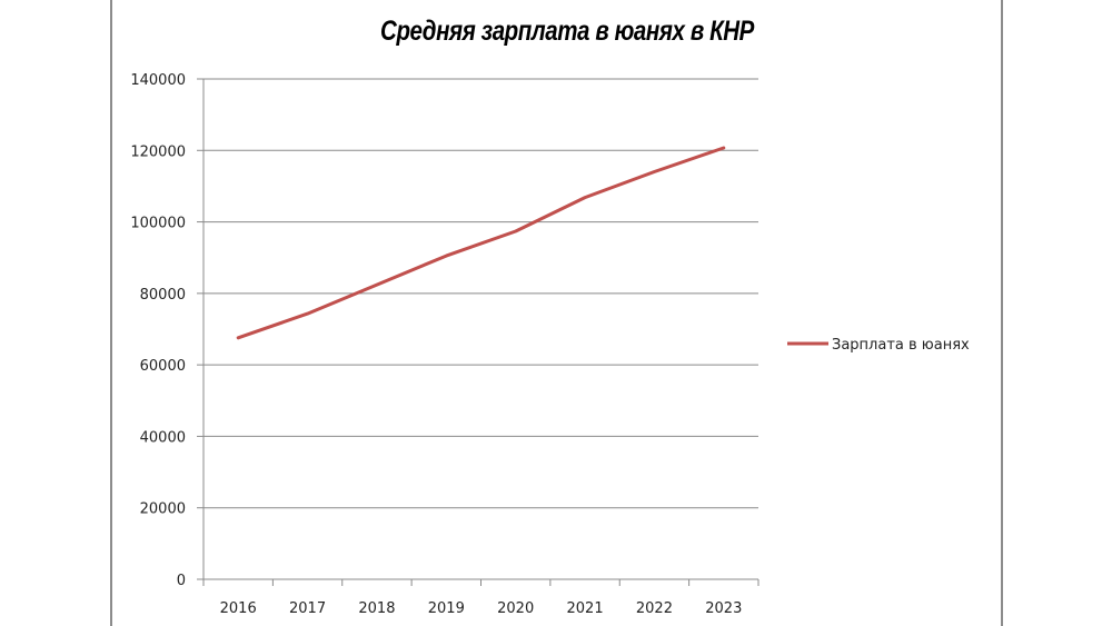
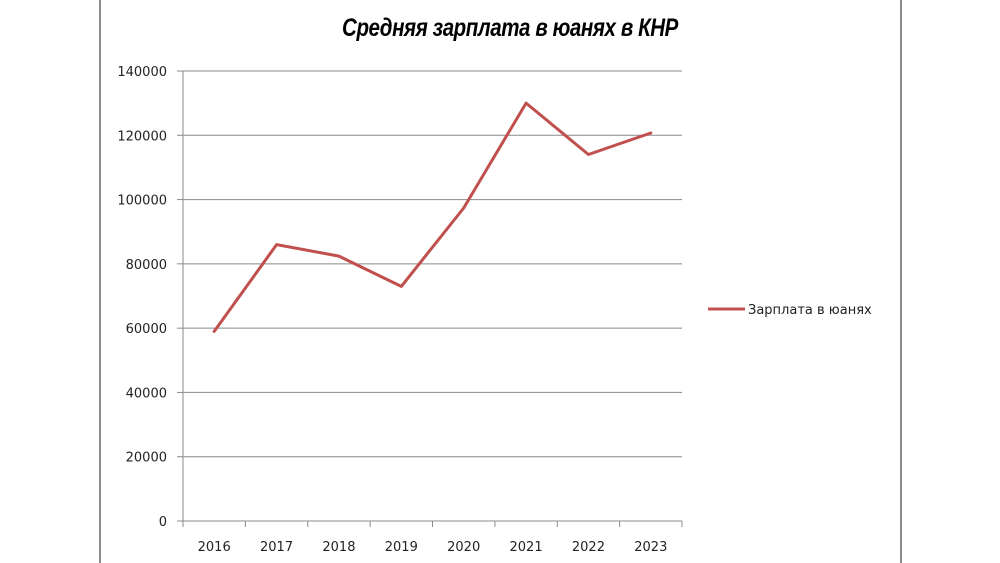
2016: 68000 -> 59000
2017: 74000 -> 86000
2019: 91000 -> 73000
2021: 107000 -> 130000
